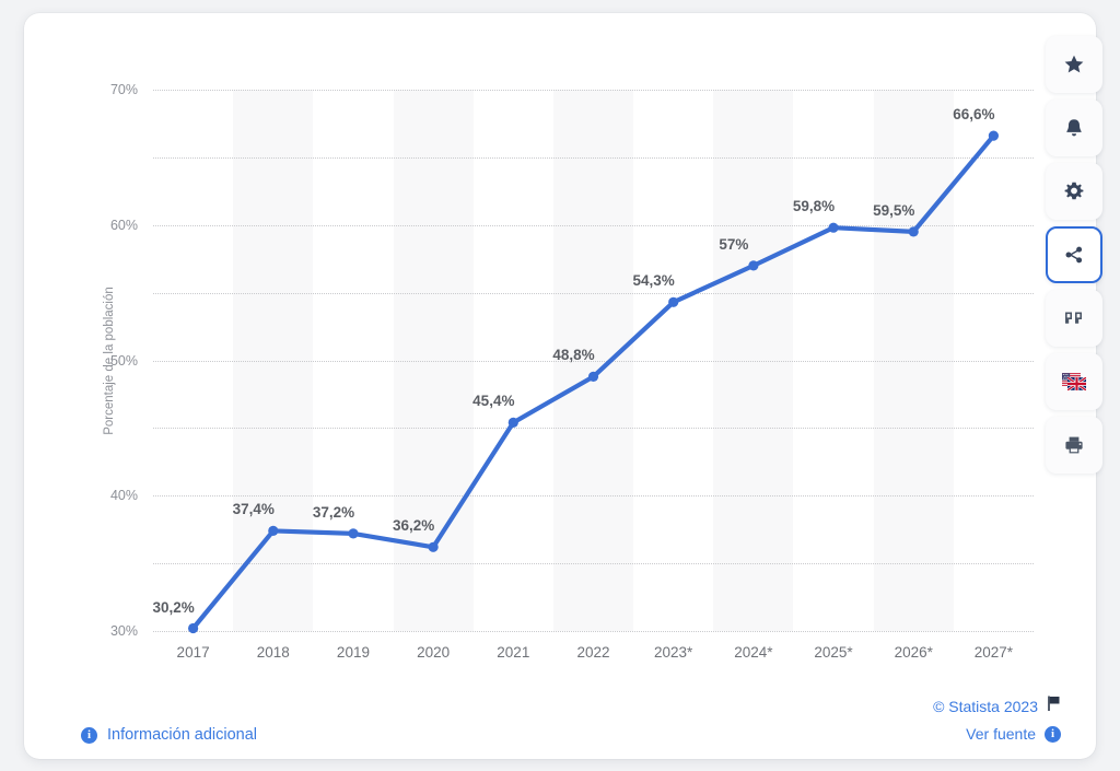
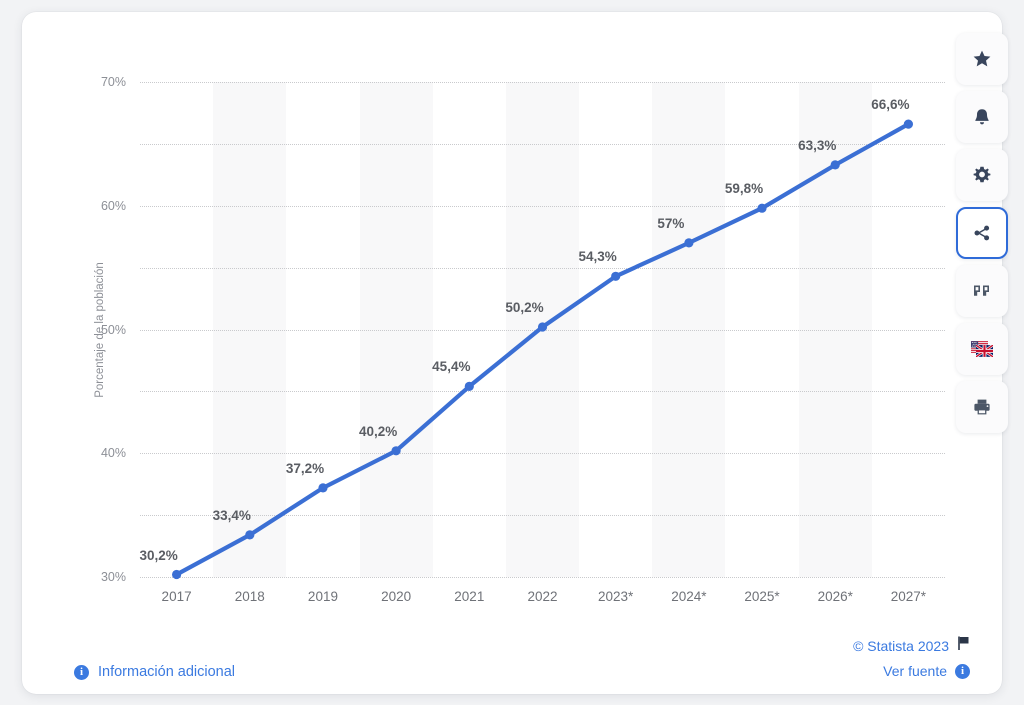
2018: 37,4% -> 33,4%
2020: 36,2% -> 40,2%
2022: 48,8% -> 50,2%
2026*: 59,5% -> 63,3%
